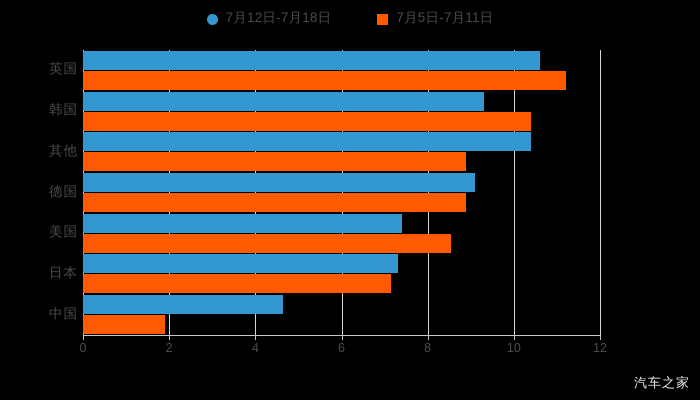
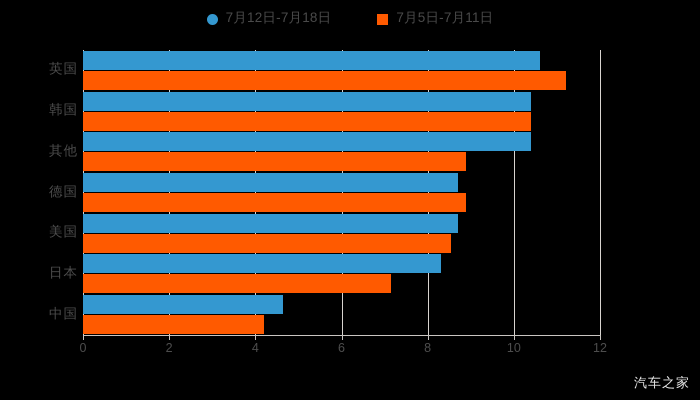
7月12日-7月18日/韩国: 9.3 -> 10.4
7月12日-7月18日/德国: 9.1 -> 8.7
7月12日-7月18日/美国: 7.4 -> 8.7
7月12日-7月18日/日本: 7.3 -> 8.3
7月5日-7月11日/中国: 1.9 -> 4.2
